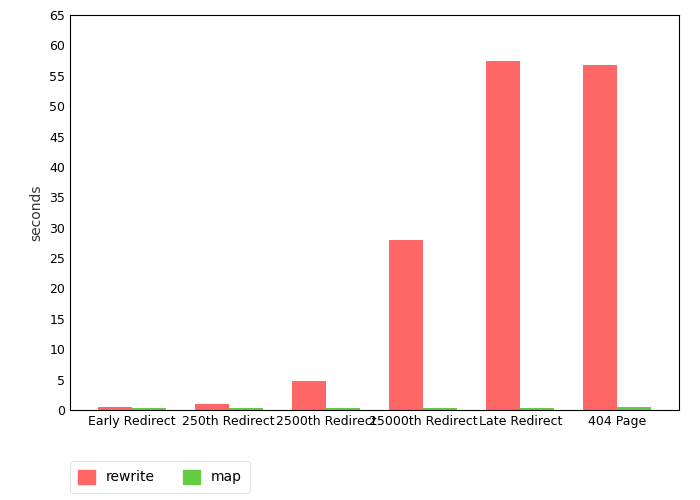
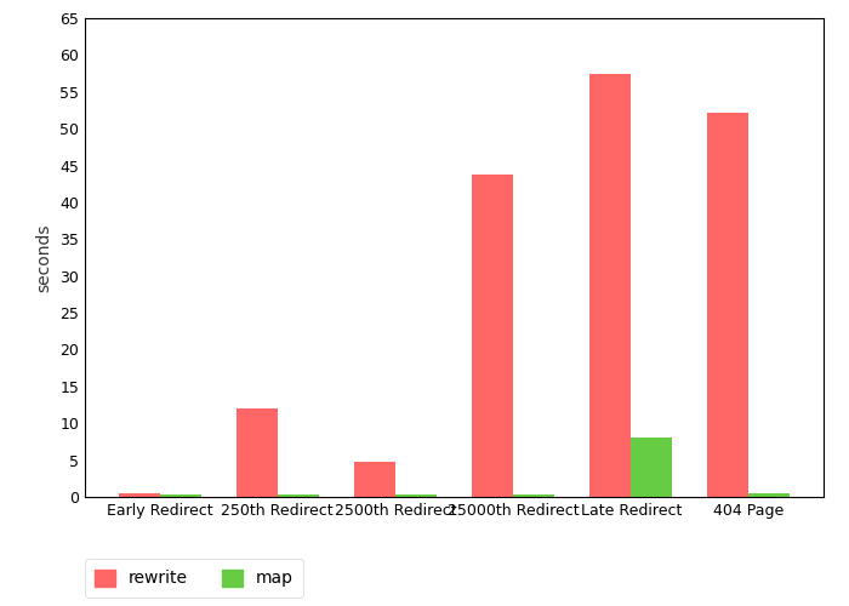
rewrite/250th Redirect: 1.0 -> 12.0
rewrite/25000th Redirect: 28.0 -> 43.8
map/Late Redirect: 0.4 -> 8.0
rewrite/404 Page: 56.8 -> 52.2
